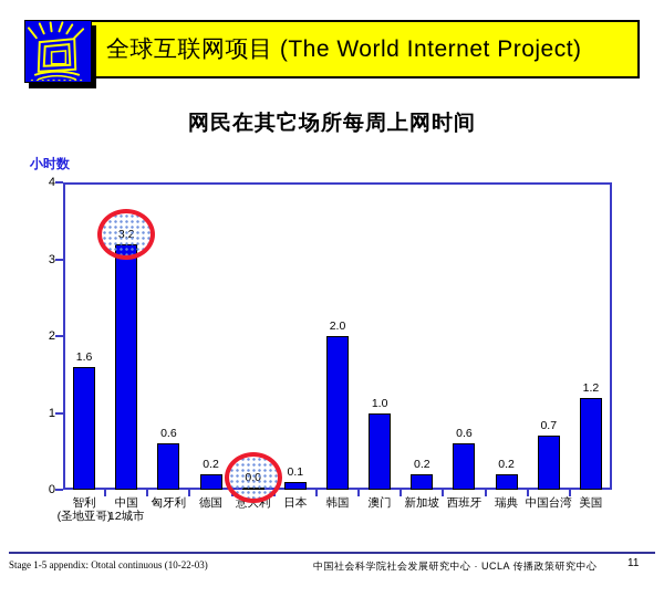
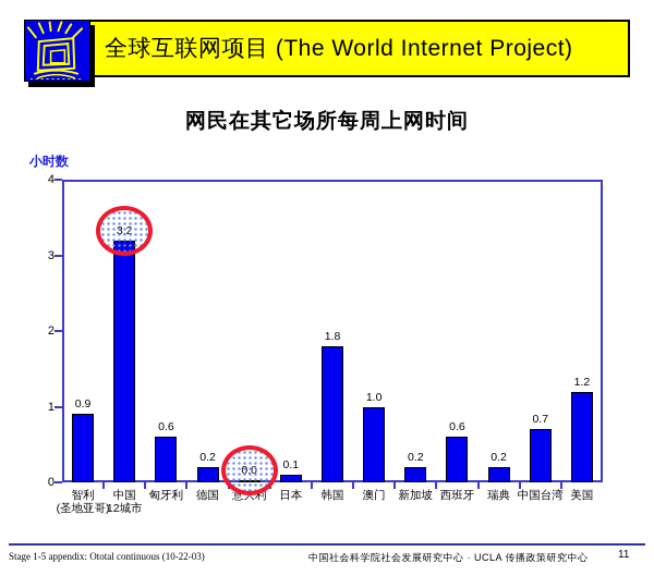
智利 (圣地亚哥): 1.6 -> 0.9
韩国: 2.0 -> 1.8
